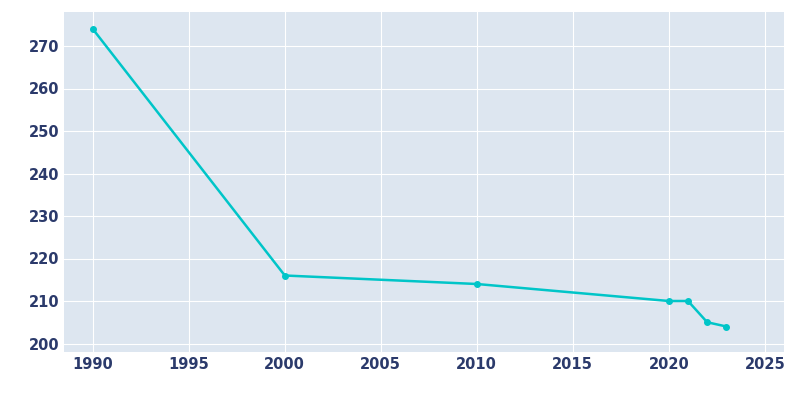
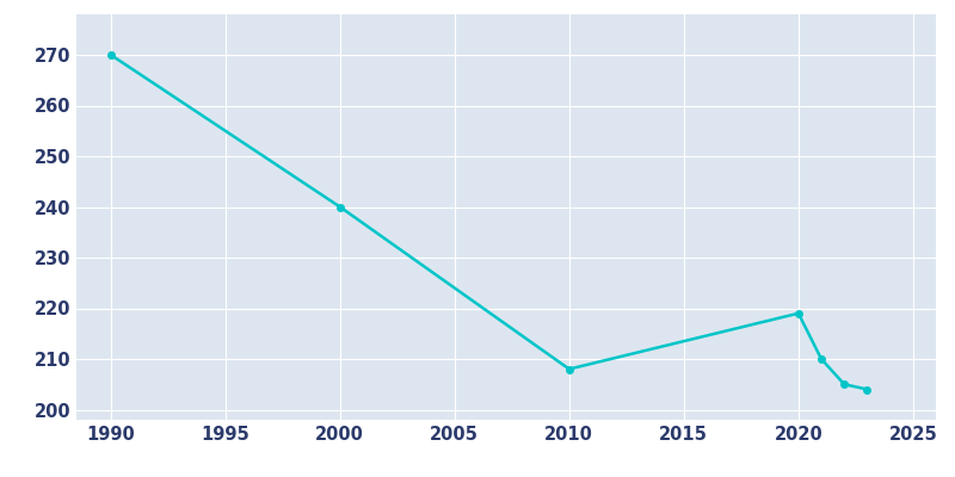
1990: 274 -> 270
2000: 216 -> 240
2010: 214 -> 208
2020: 210 -> 219
